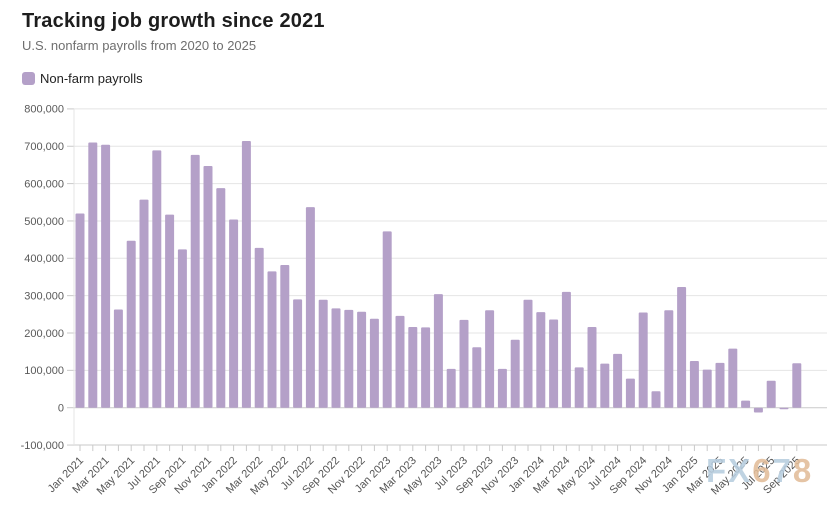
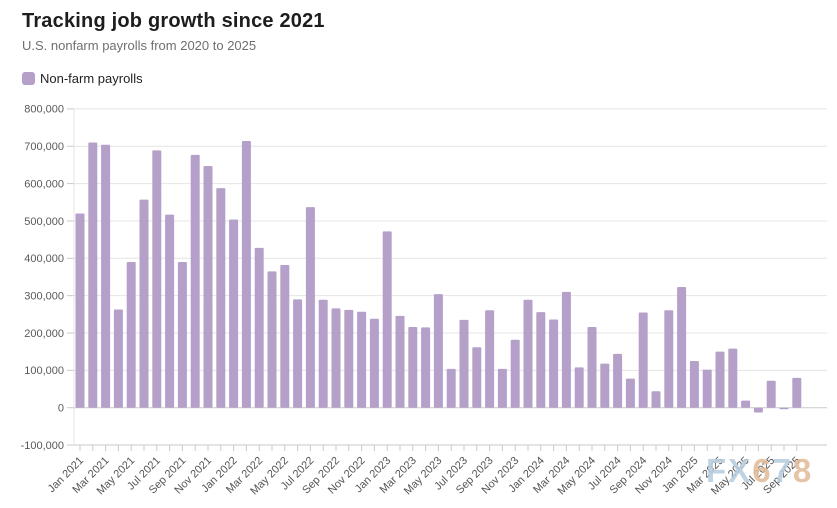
May 2021: 450000 -> 390000
Sep 2021: 420000 -> 390000
Mar 2025: 120000 -> 150000
Sep 2025: 120000 -> 80000
